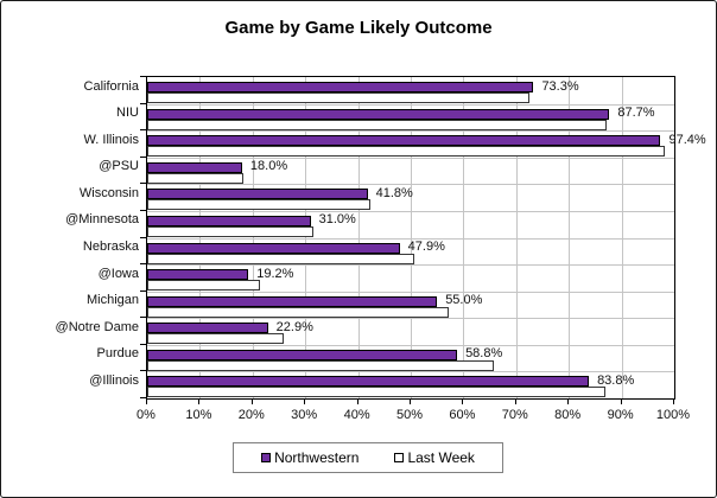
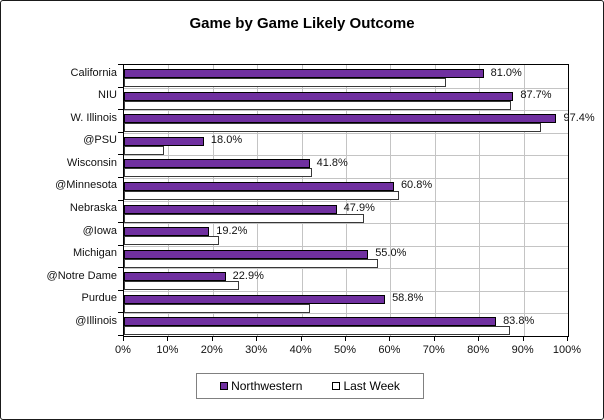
Northwestern/California: 73.3% -> 81.0%
Last Week/W. Illinois: 98% -> 94%
Last Week/@PSU: 18% -> 9%
Northwestern/@Minnesota: 31.0% -> 60.8%
Last Week/@Minnesota: 32% -> 62%
Last Week/Nebraska: 51% -> 54%
Last Week/Purdue: 66% -> 42%
